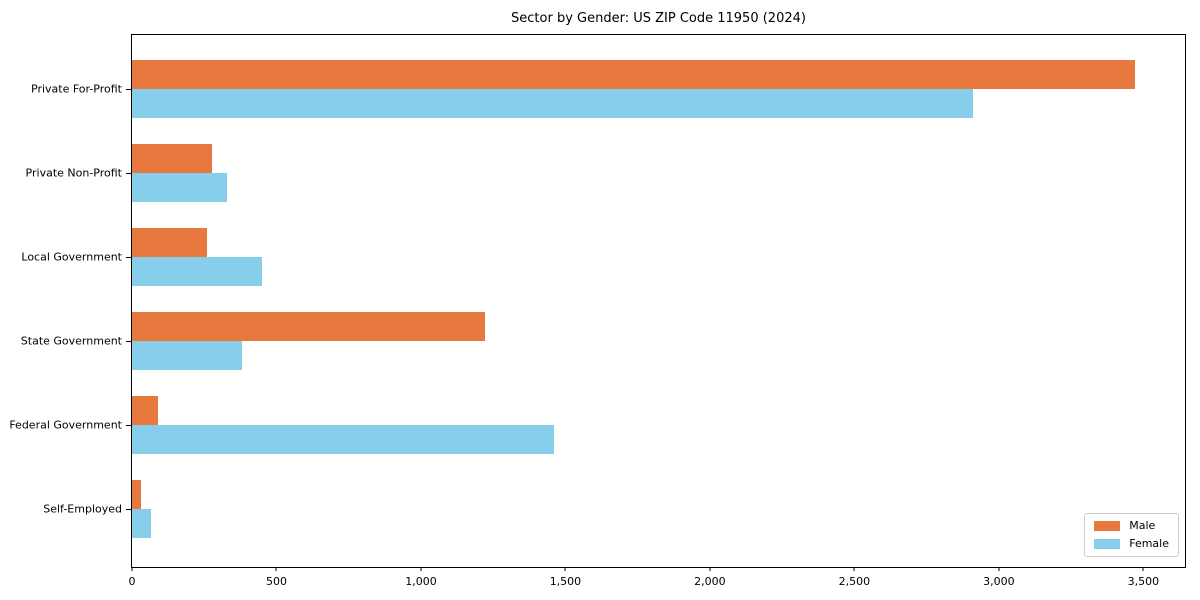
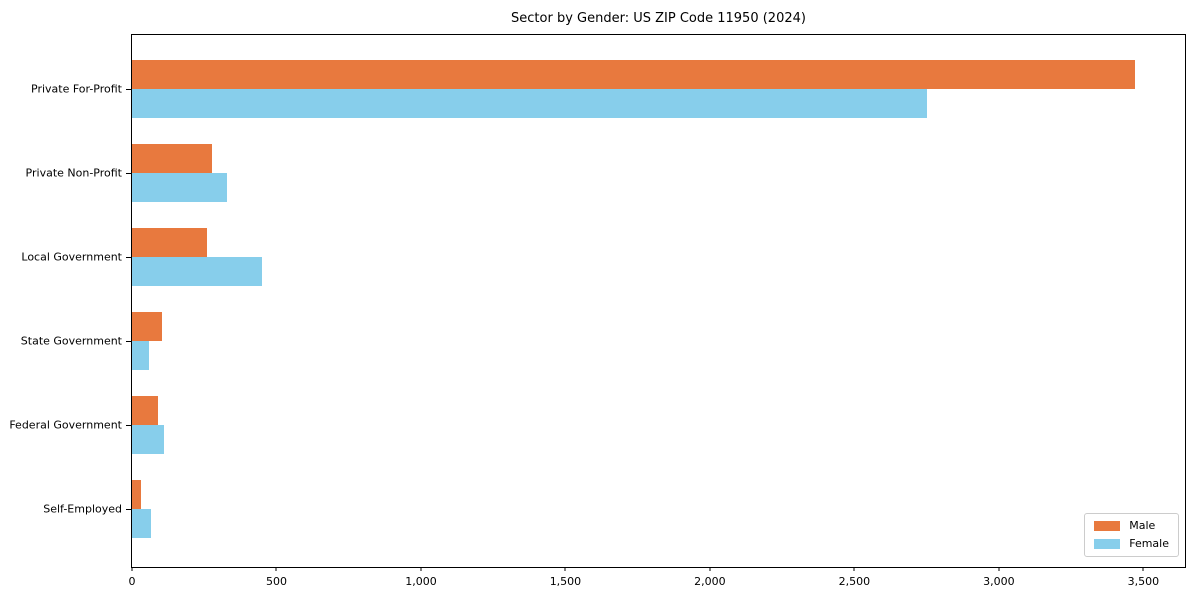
Female/Private For-Profit: 2910 -> 2750
Male/State Government: 1220 -> 100
Female/State Government: 380 -> 60
Female/Federal Government: 1460 -> 110
